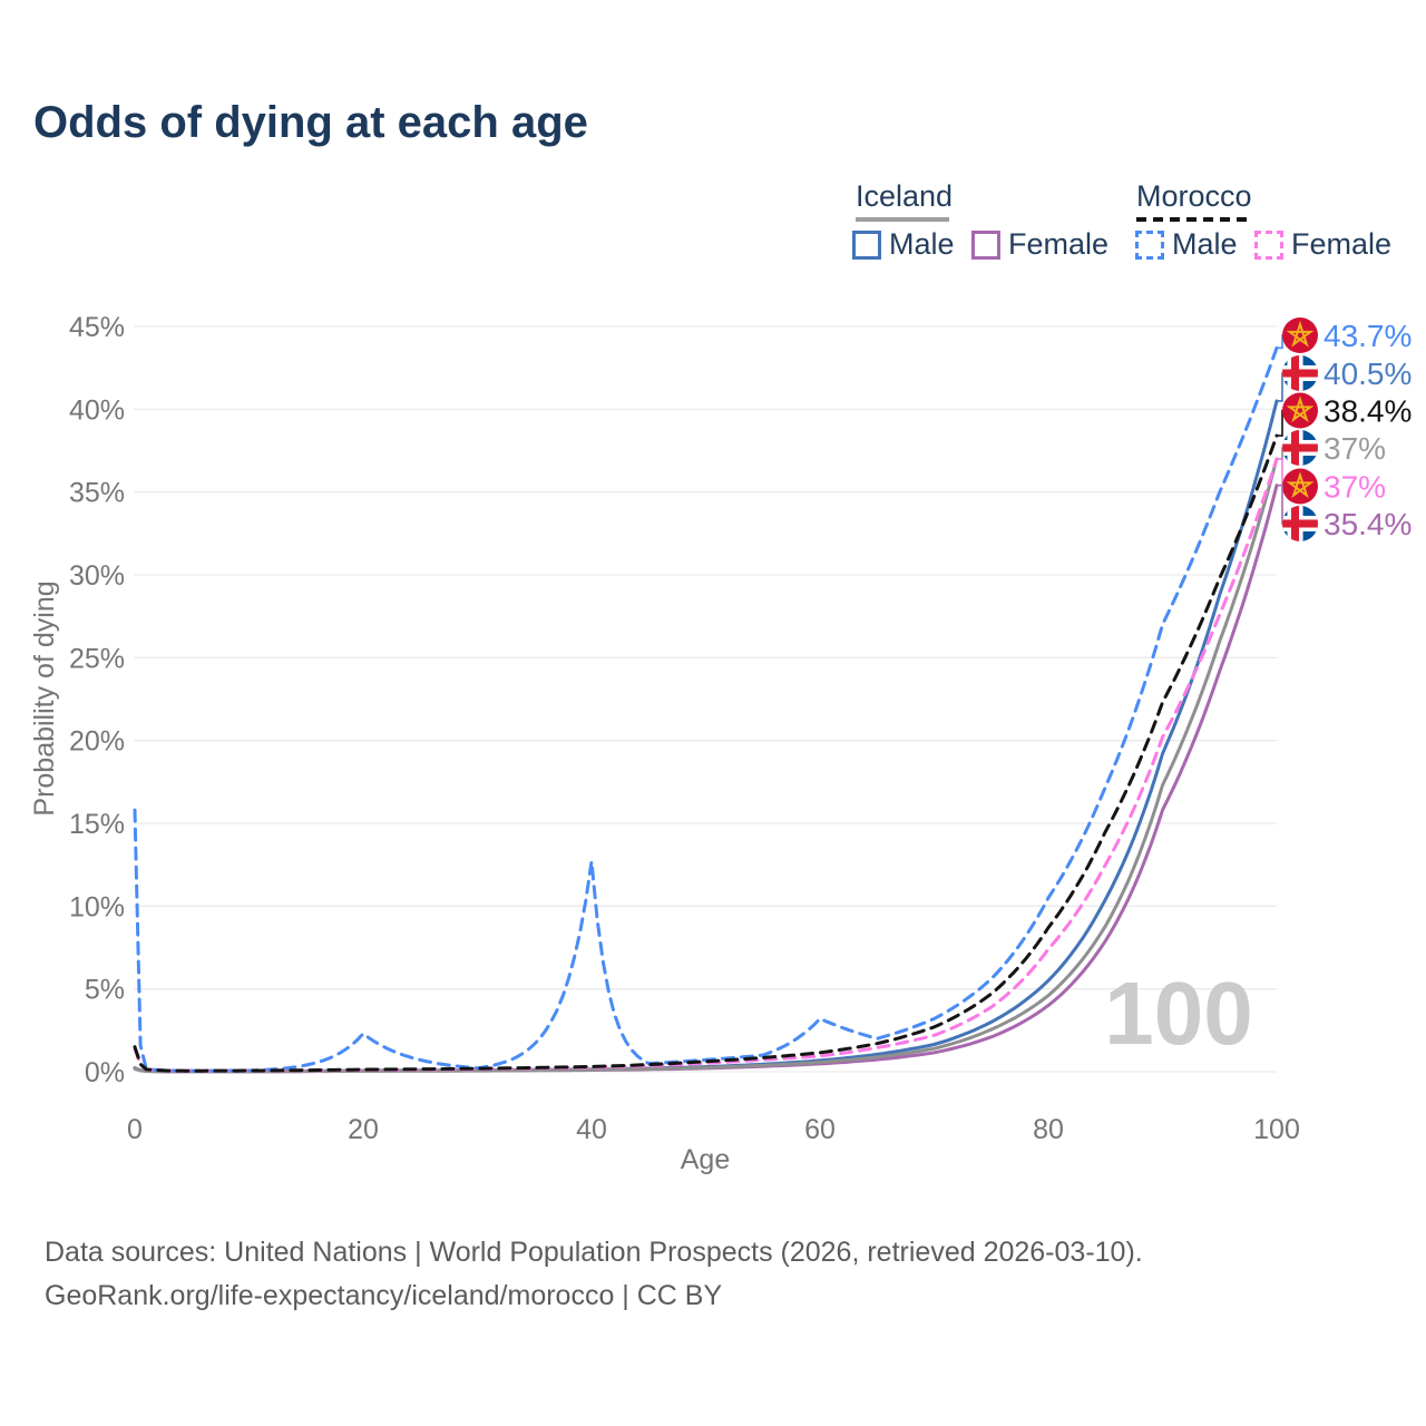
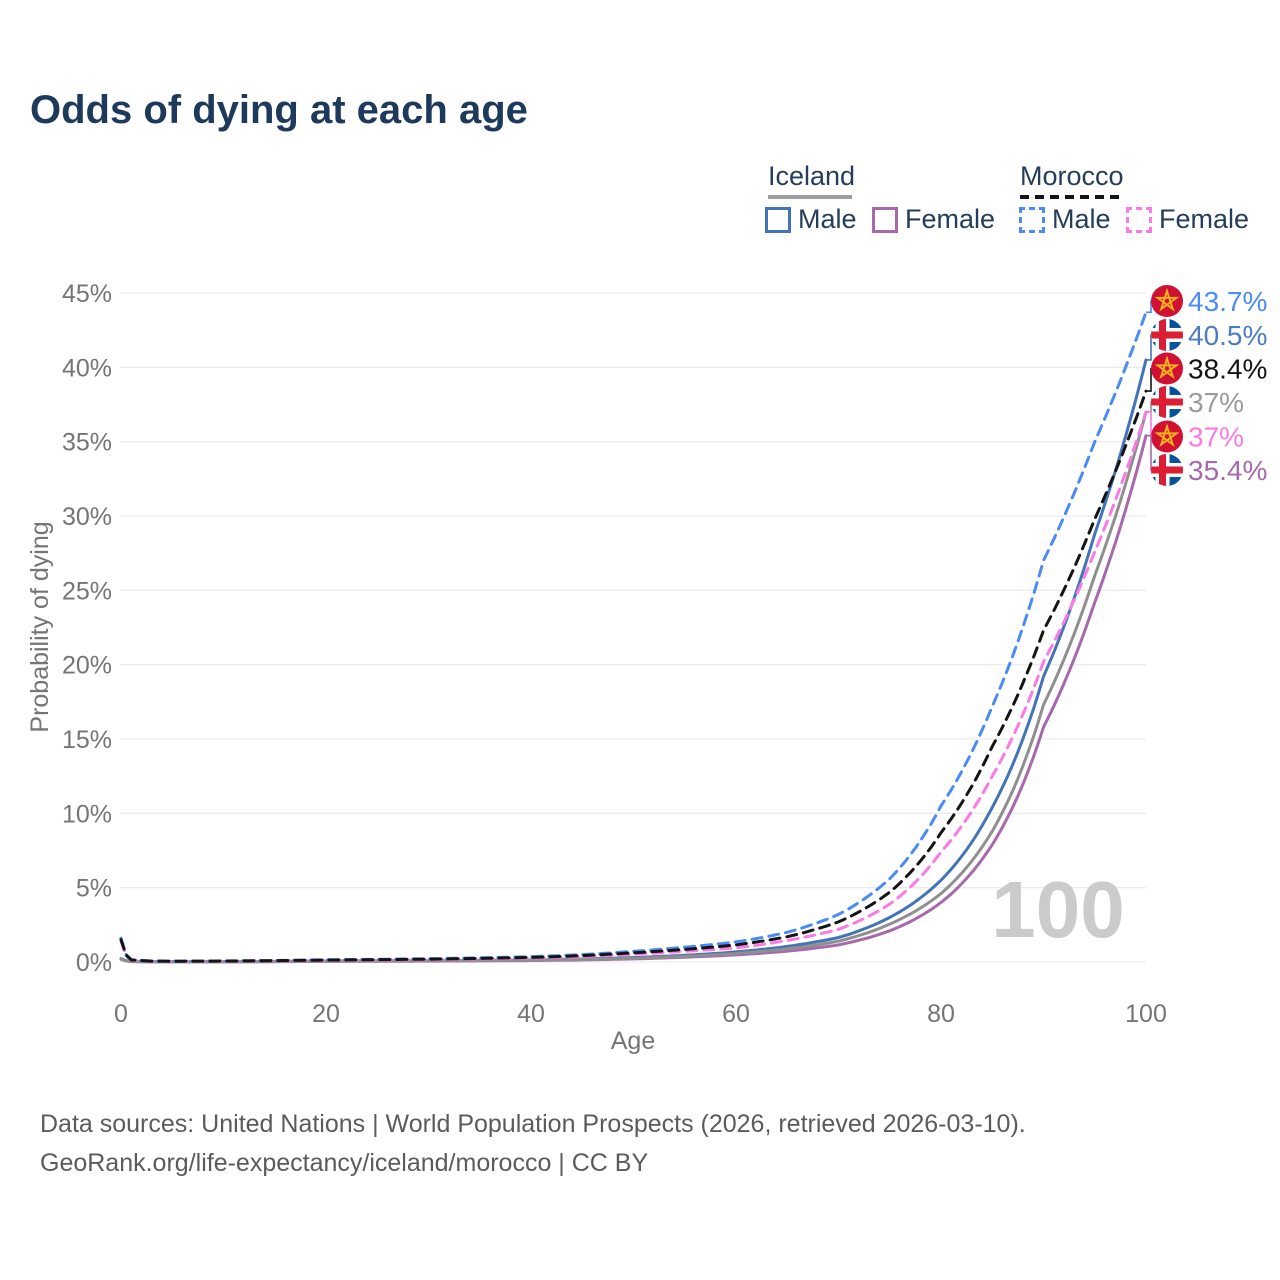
Morocco Male/0: 15.8% -> 1.6%
Morocco Male/20: 2.3% -> 0.1%
Morocco Male/40: 12.7% -> 0.4%
Morocco Male/60: 3.2% -> 1.4%
